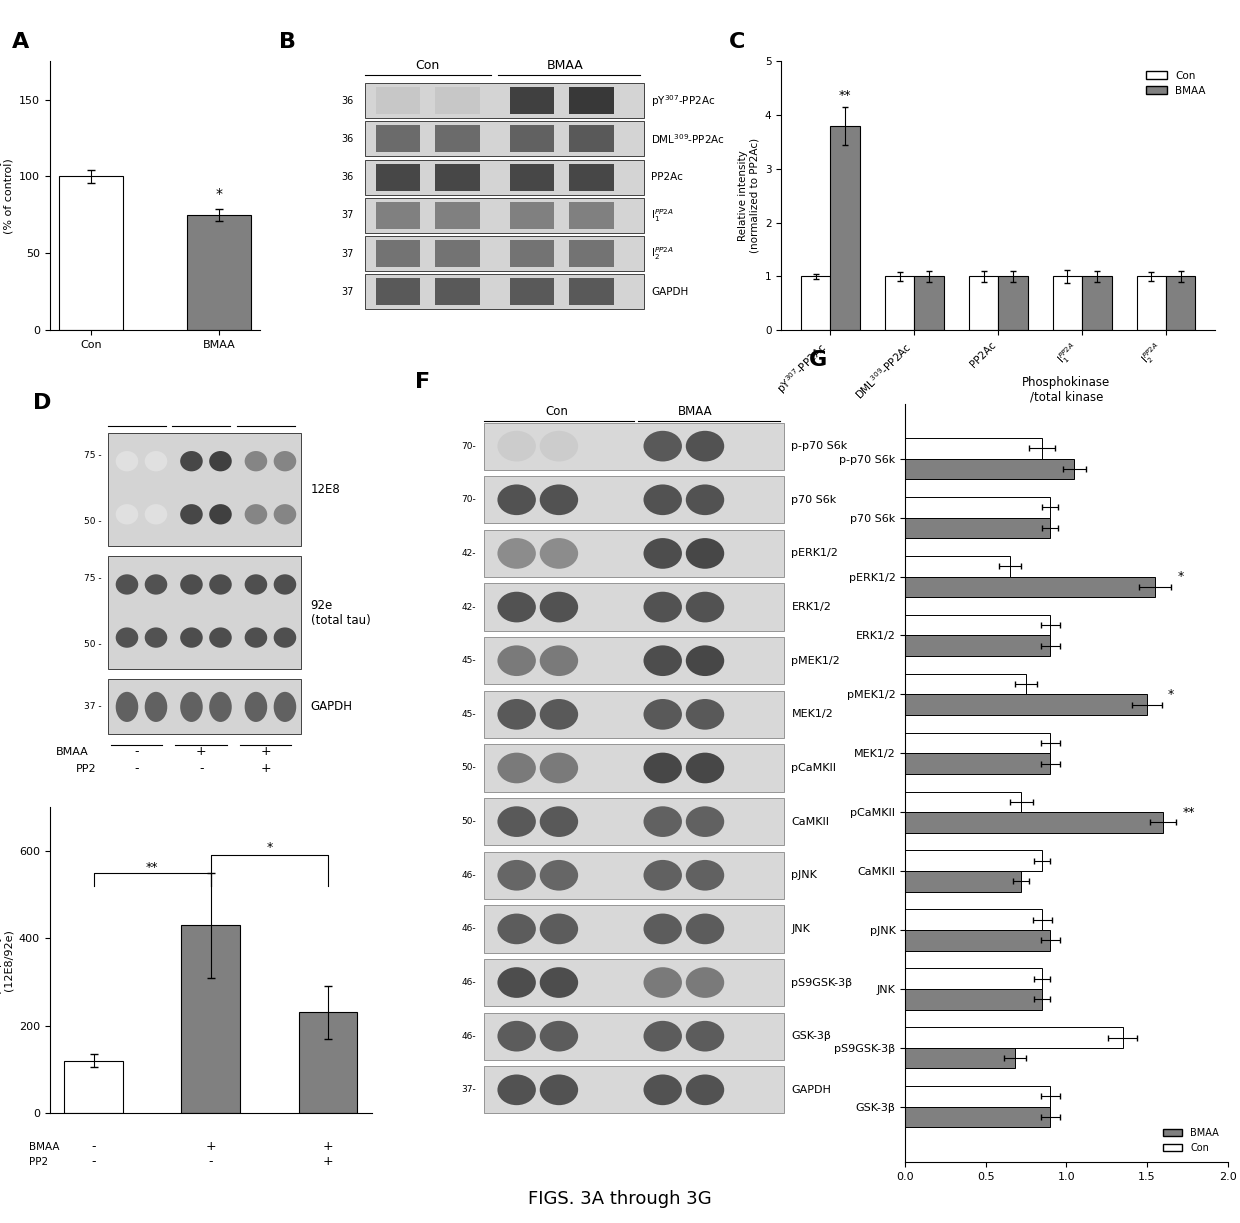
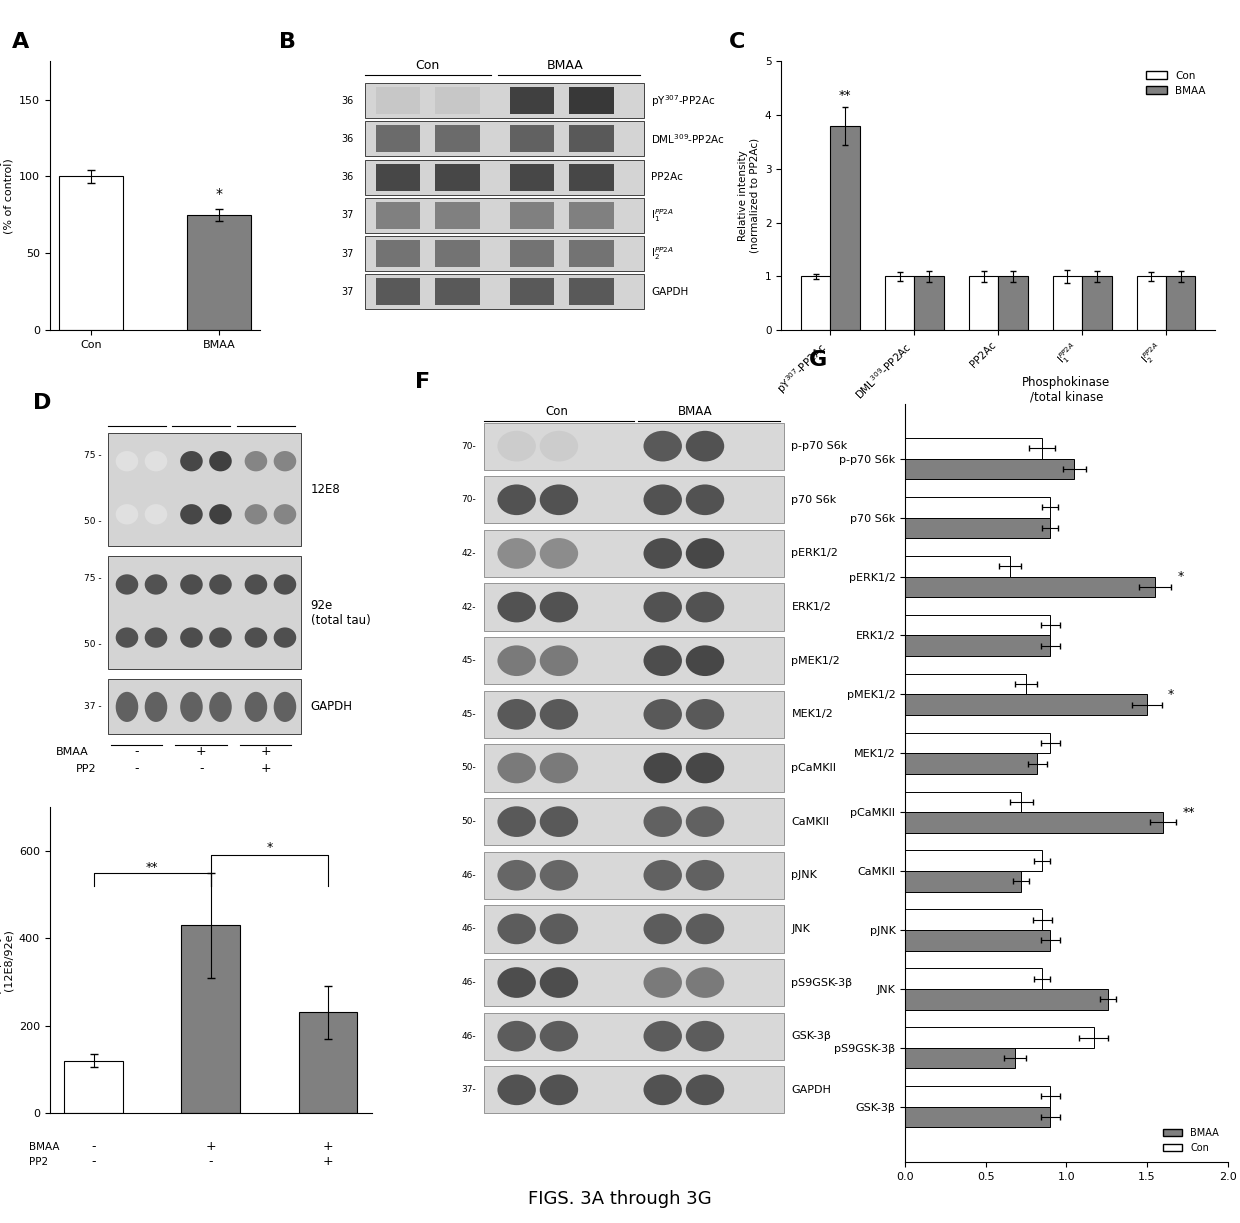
Phosphokinase /total kinase/BMAA/MEK1/2: 0.90 -> 0.82
Phosphokinase /total kinase/BMAA/JNK: 0.85 -> 1.26
Phosphokinase /total kinase/Con/pS9GSK-3β: 1.35 -> 1.17
